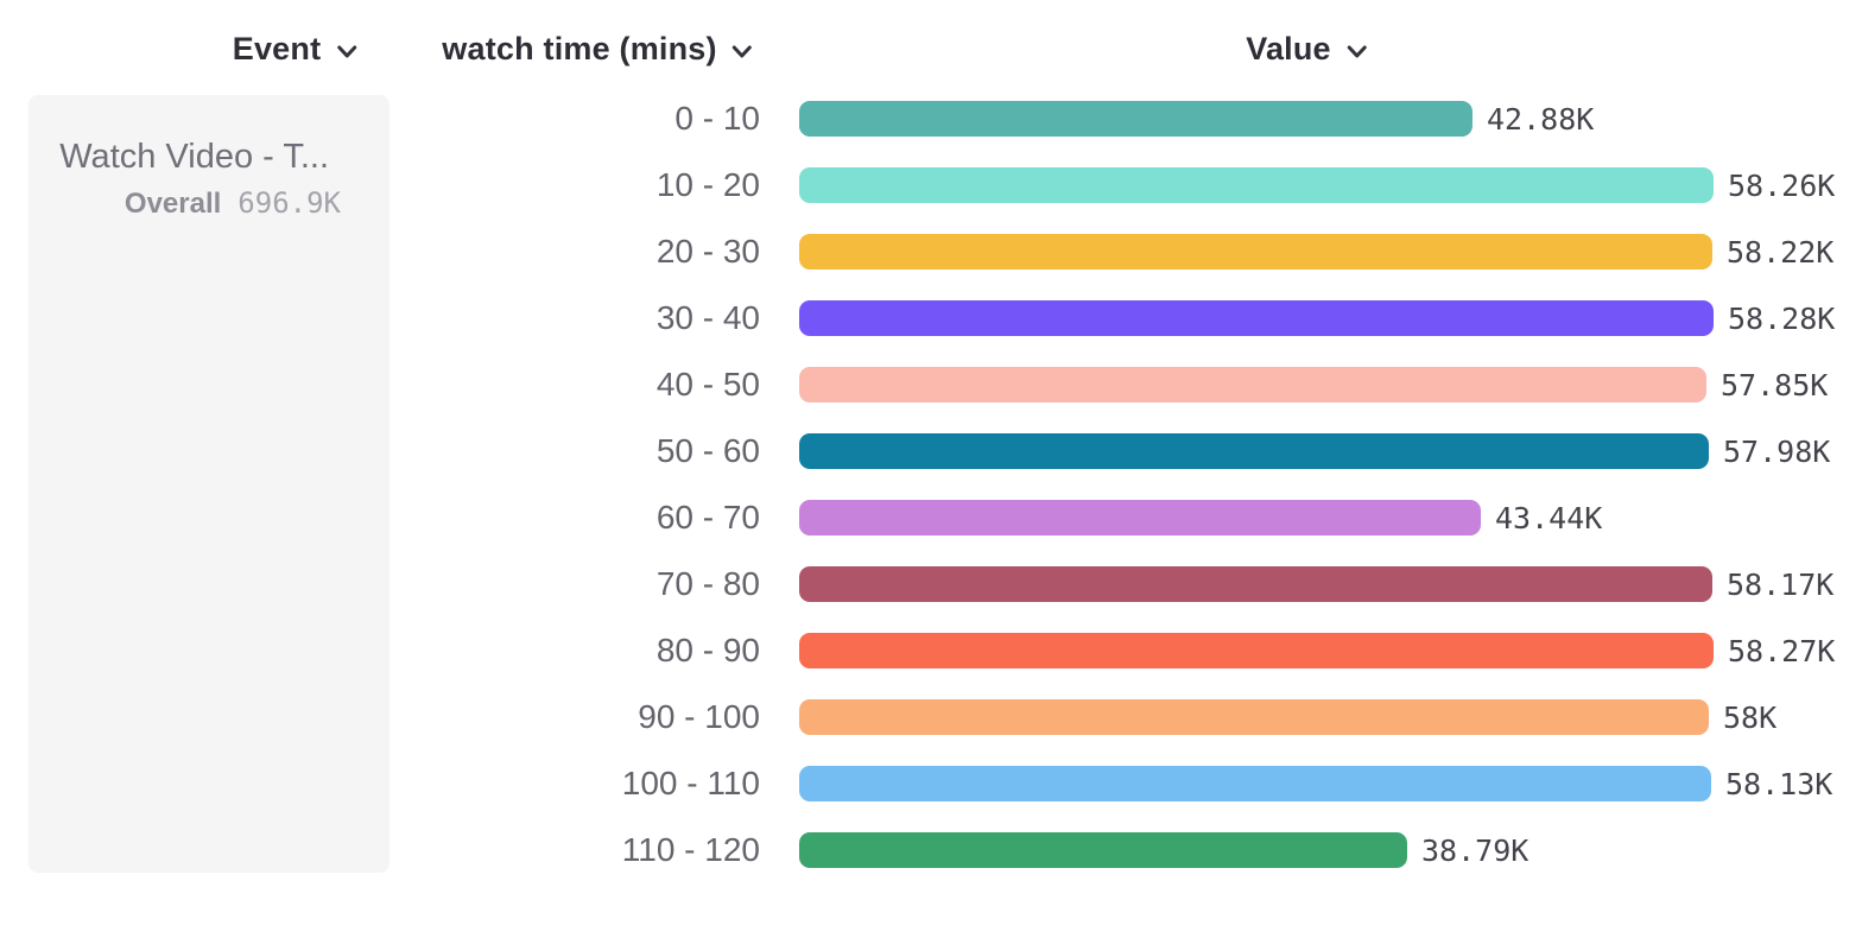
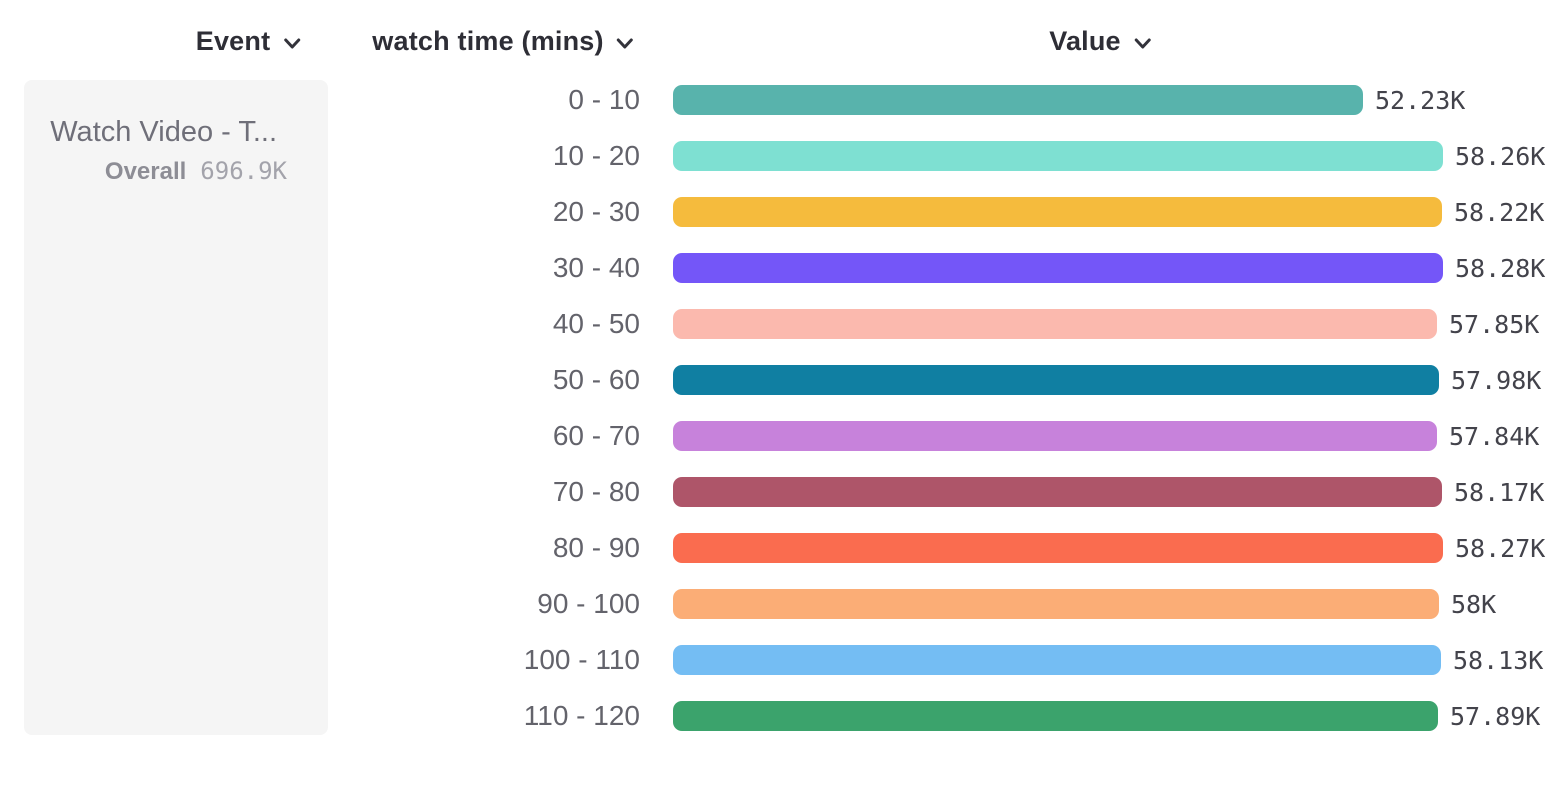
0 - 10: 42.88K -> 52.23K
60 - 70: 43.44K -> 57.84K
110 - 120: 38.79K -> 57.89K
